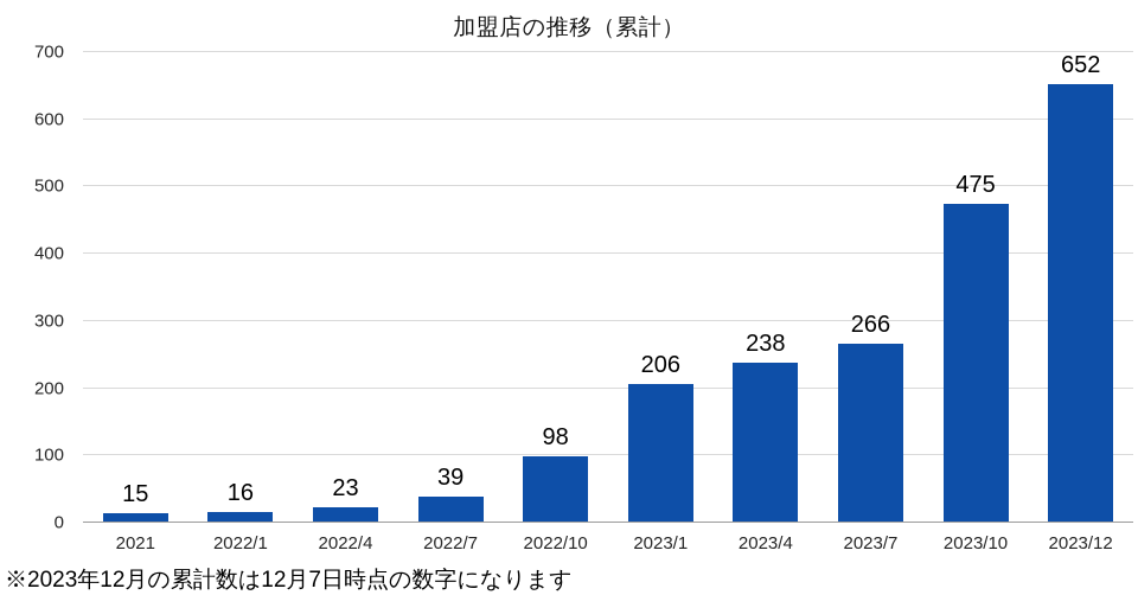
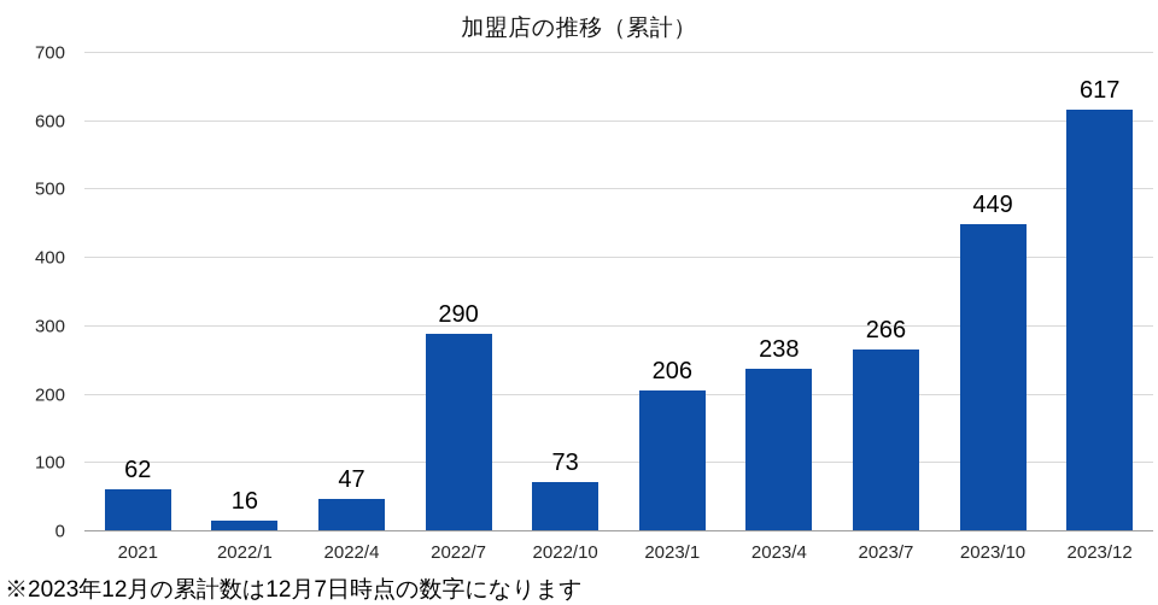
2021: 15 -> 62
2022/4: 23 -> 47
2022/7: 39 -> 290
2022/10: 98 -> 73
2023/10: 475 -> 449
2023/12: 652 -> 617
